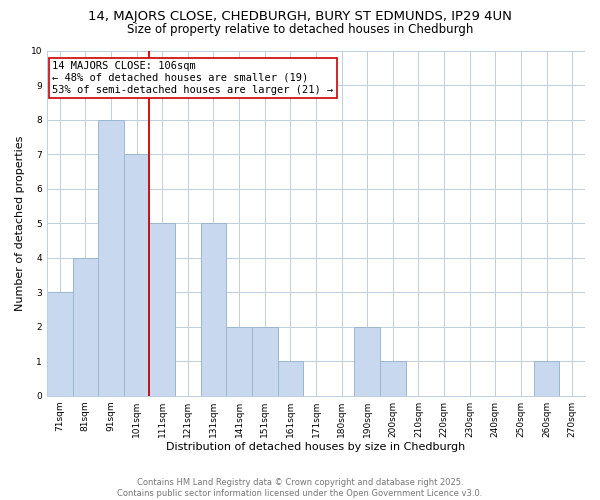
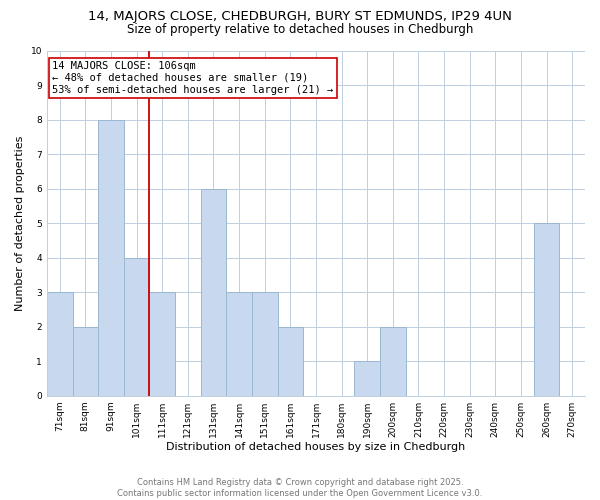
81sqm: 4 -> 2
101sqm: 7 -> 4
111sqm: 5 -> 3
131sqm: 5 -> 6
141sqm: 2 -> 3
151sqm: 2 -> 3
161sqm: 1 -> 2
190sqm: 2 -> 1
200sqm: 1 -> 2
260sqm: 1 -> 5
